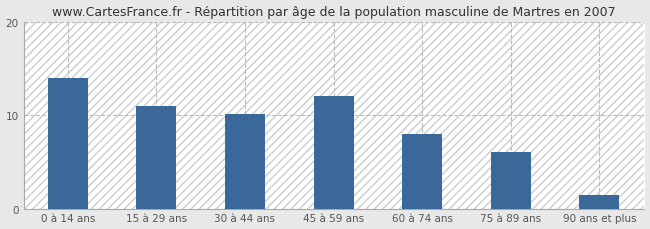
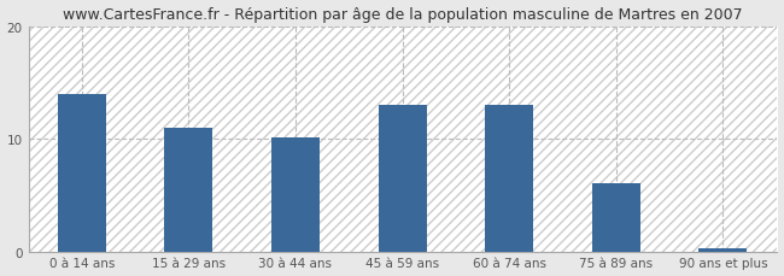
45 à 59 ans: 12.0 -> 13.0
60 à 74 ans: 8.0 -> 13.0
90 ans et plus: 1.4 -> 0.3
